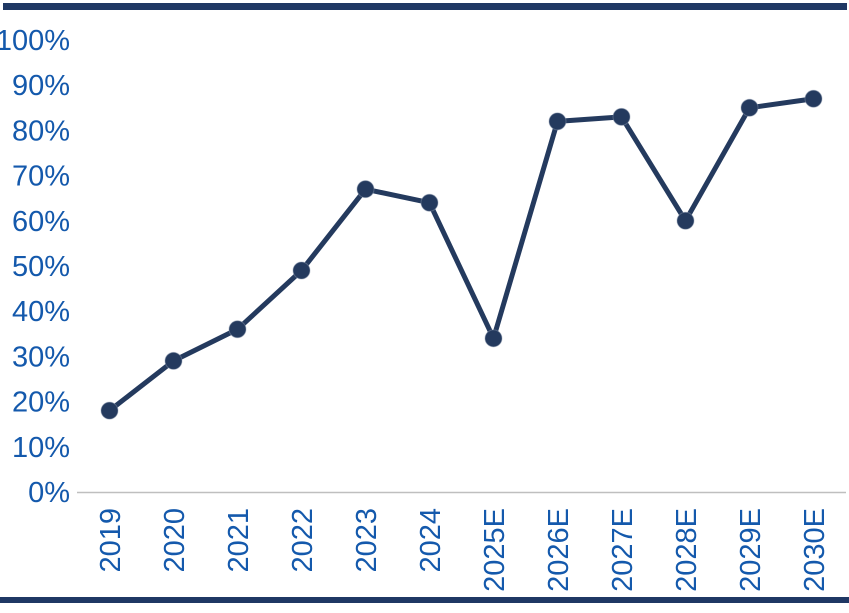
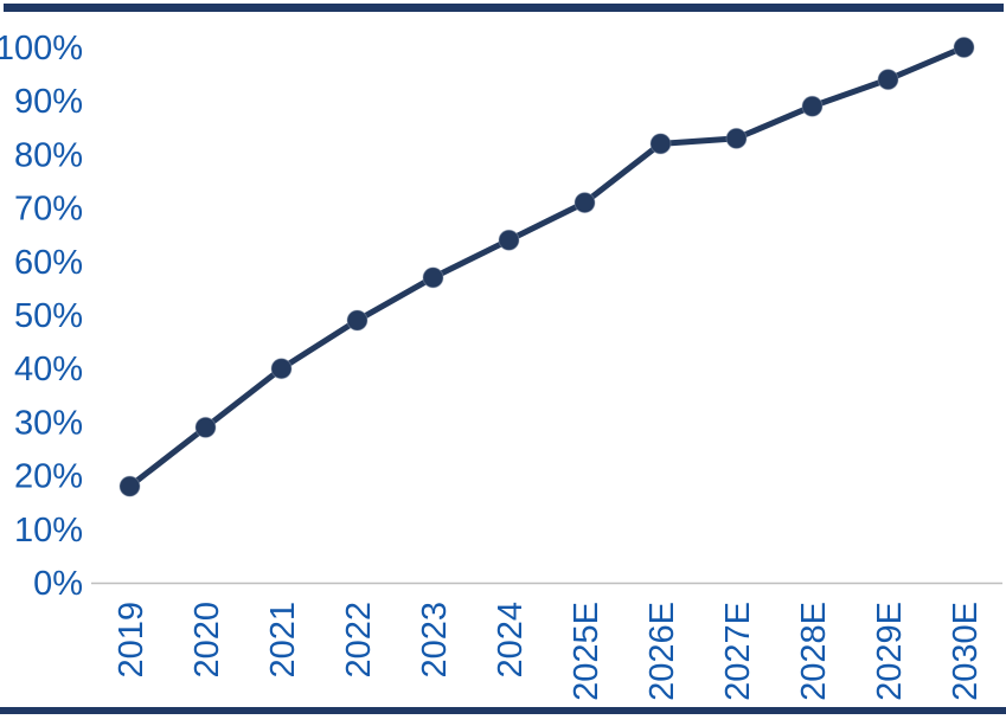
2021: 36% -> 40%
2023: 67% -> 57%
2025E: 34% -> 71%
2028E: 60% -> 89%
2029E: 85% -> 94%
2030E: 87% -> 100%
